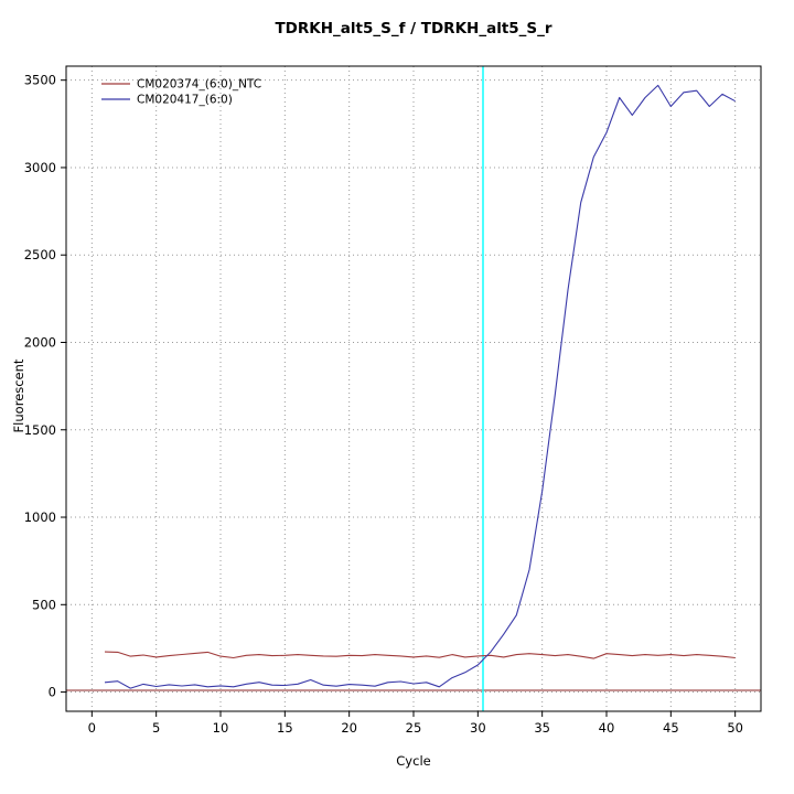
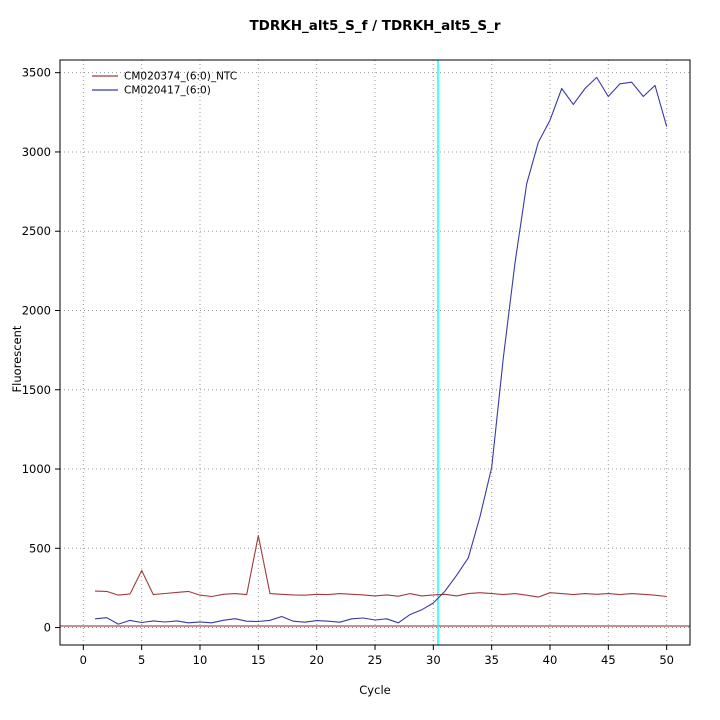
CM020374_(6:0)_NTC/5: 200 -> 360
CM020374_(6:0)_NTC/15: 210 -> 580
CM020417_(6:0)/35: 1150 -> 1010
CM020417_(6:0)/50: 3380 -> 3160
